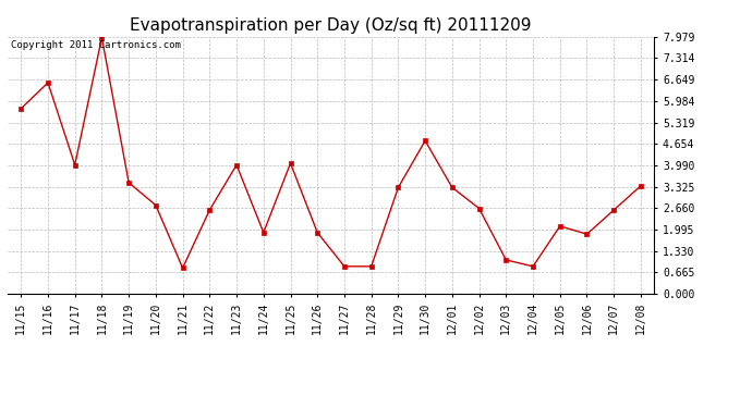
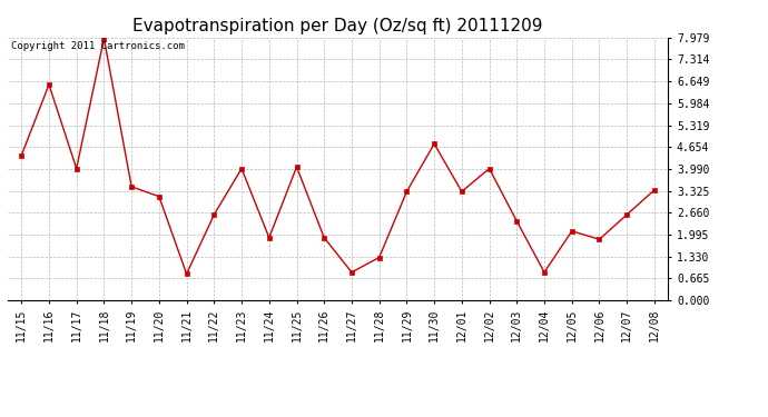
11/15: 5.75 -> 4.40
11/20: 2.75 -> 3.15
11/28: 0.85 -> 1.30
12/02: 2.65 -> 4.00
12/03: 1.05 -> 2.40
